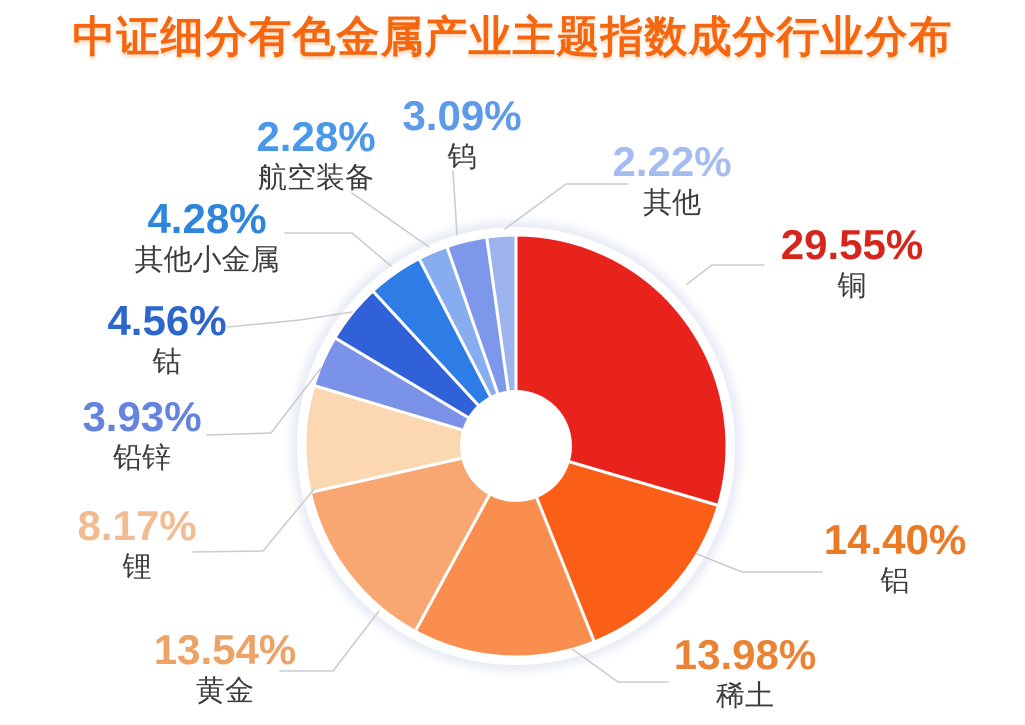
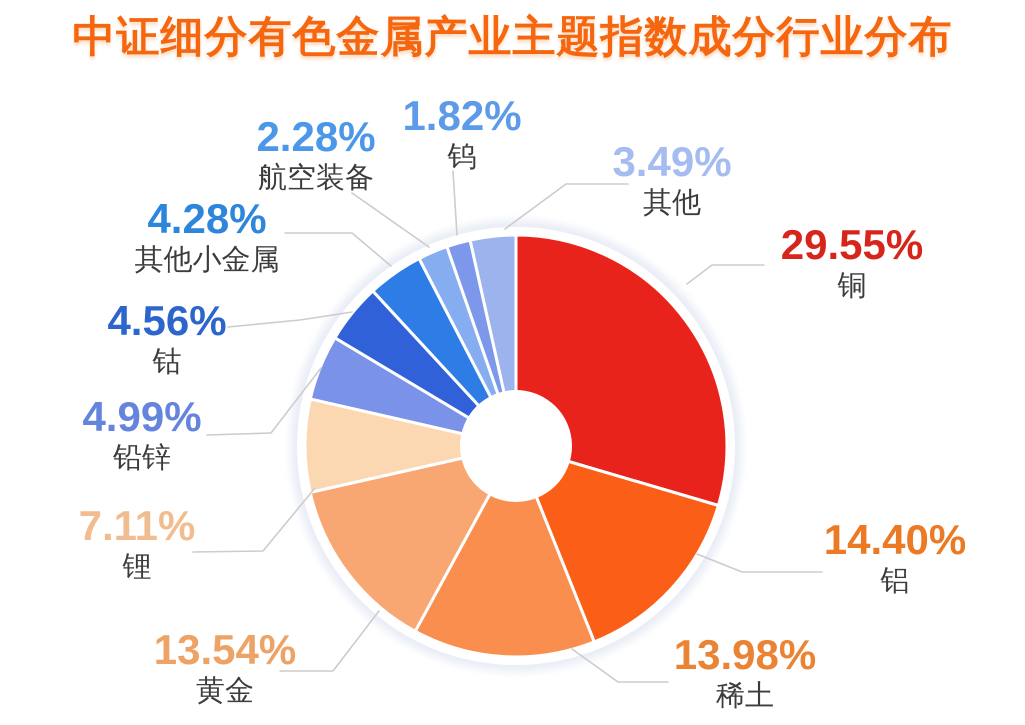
锂: 8.17% -> 7.11%
铅锌: 3.93% -> 4.99%
钨: 3.09% -> 1.82%
其他: 2.22% -> 3.49%
